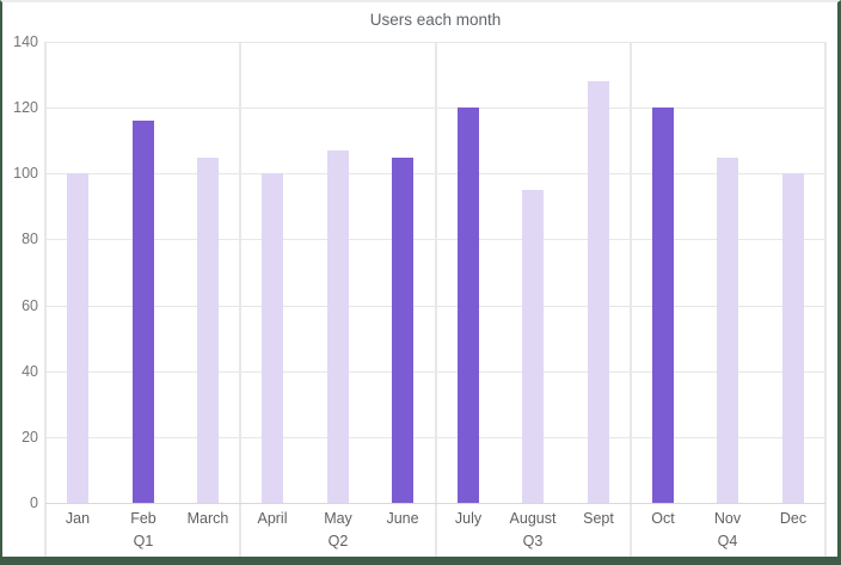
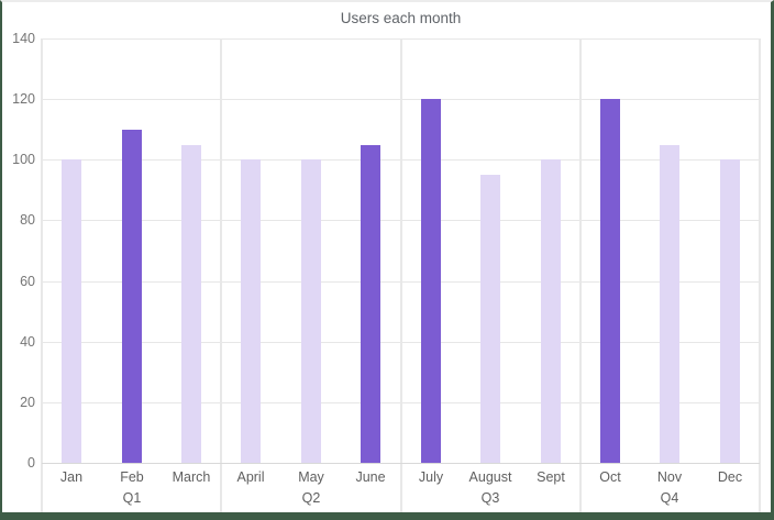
Feb: 116 -> 110
May: 107 -> 100
Sept: 128 -> 100
